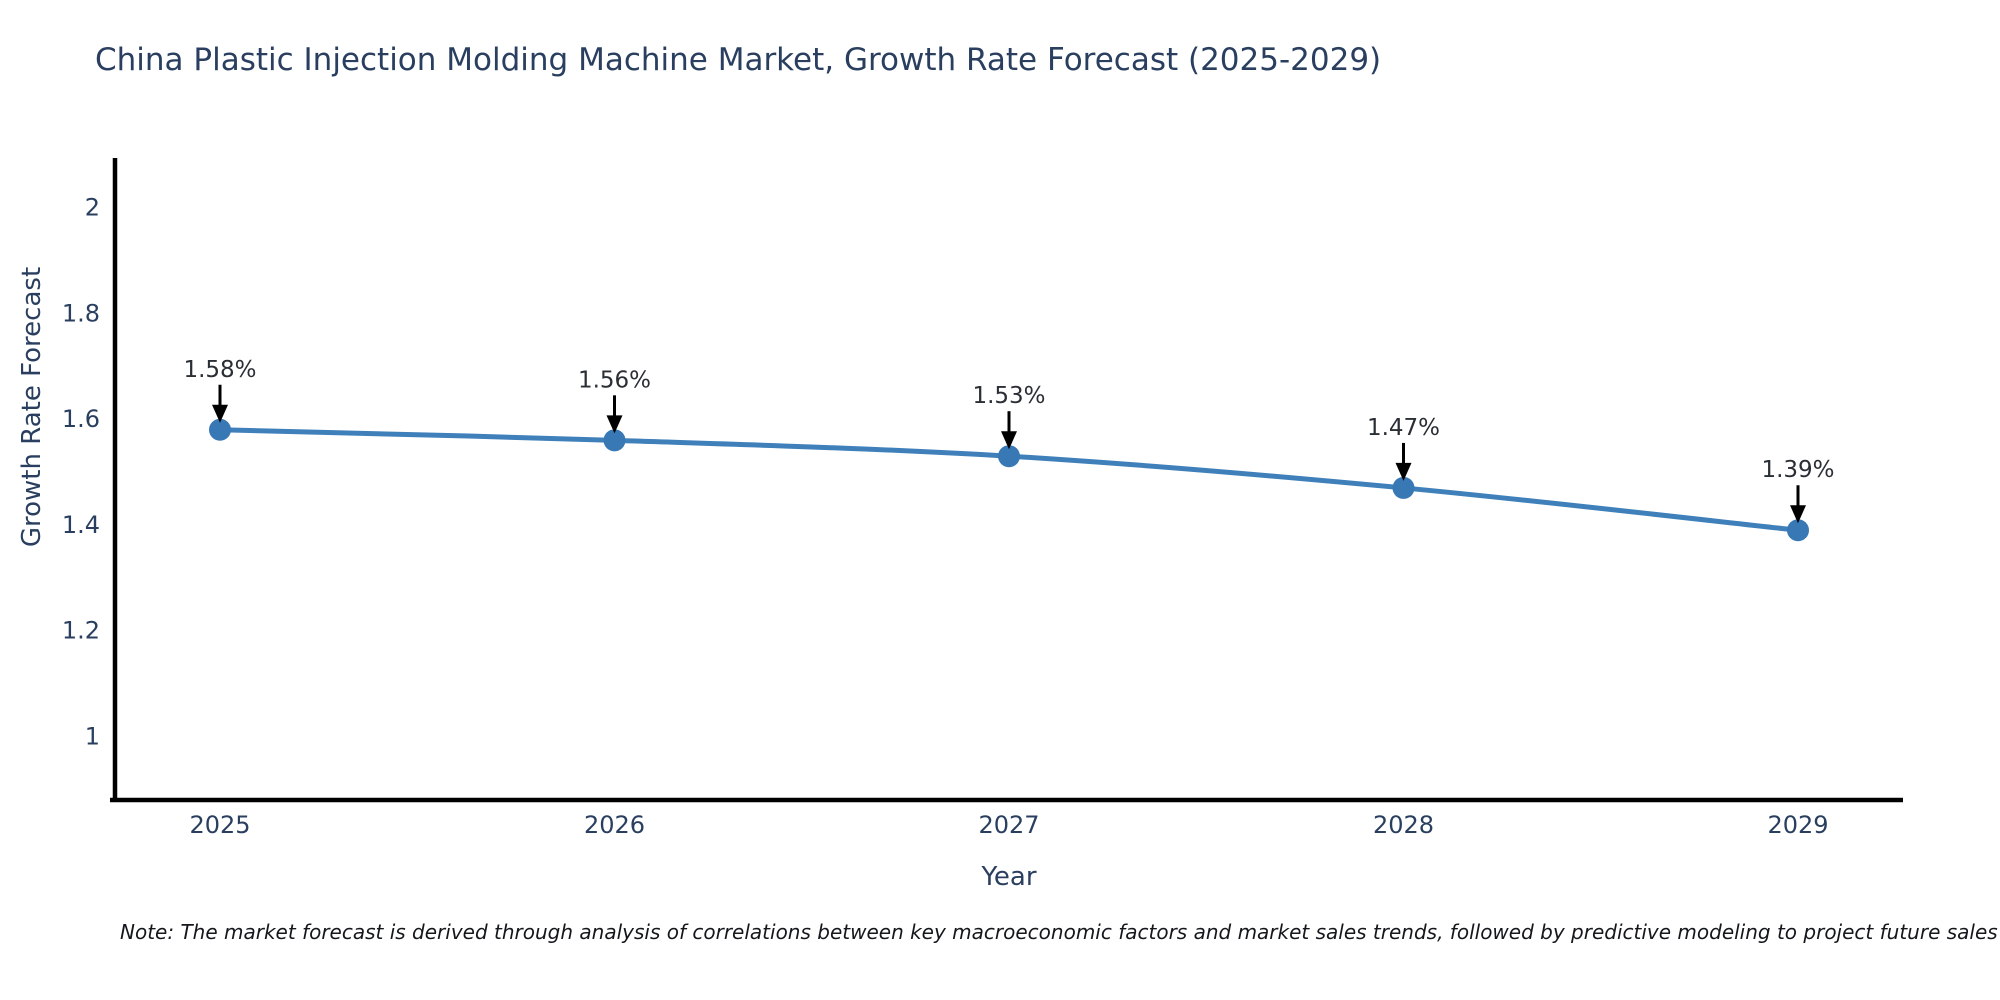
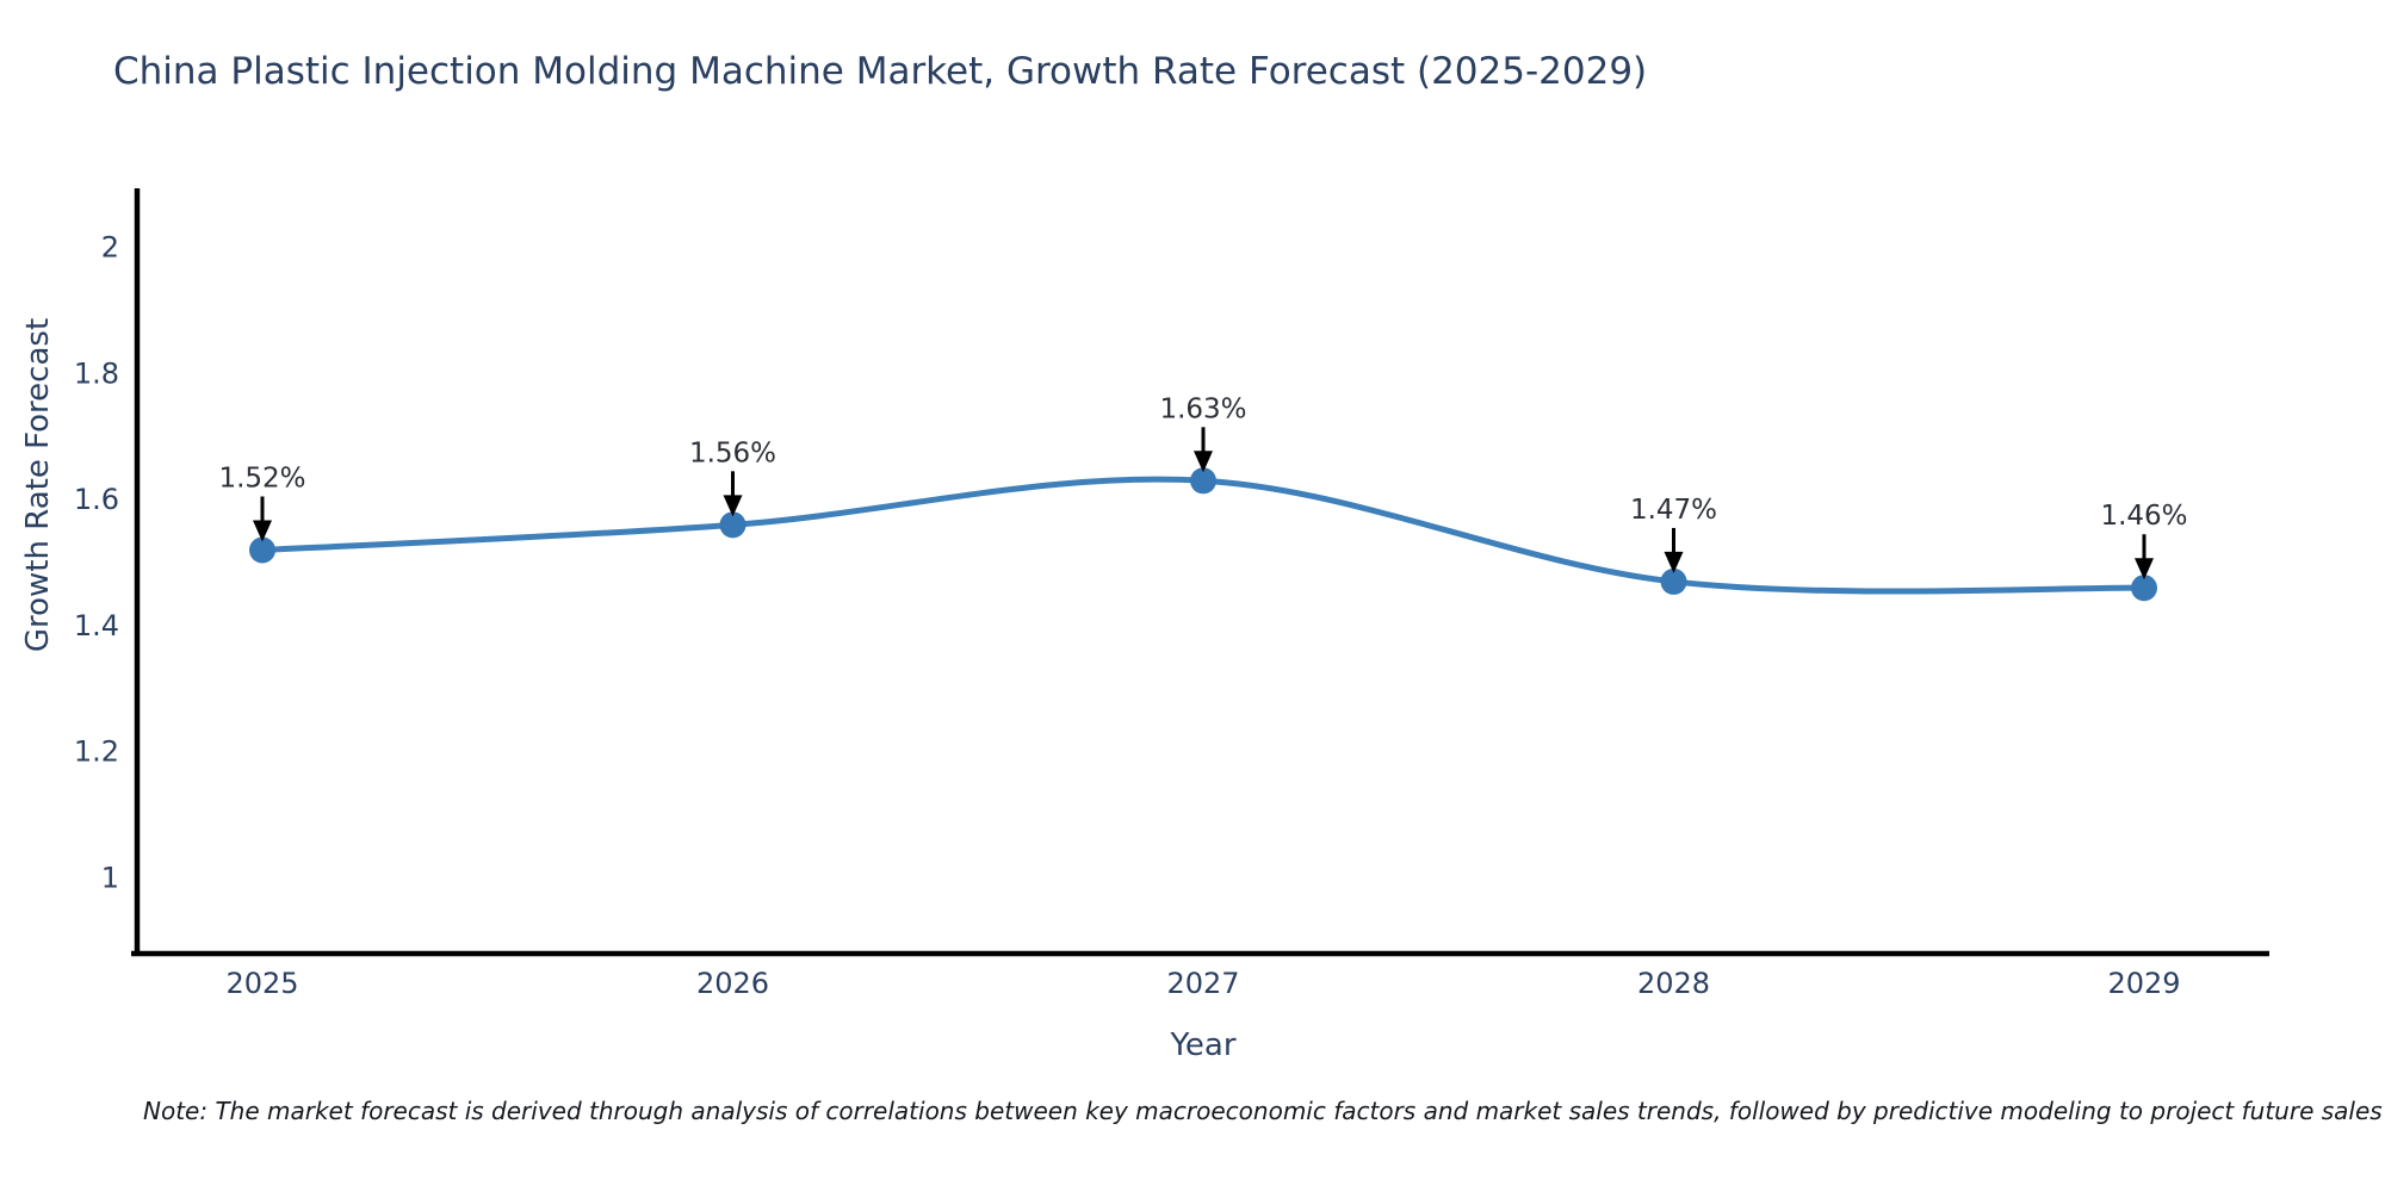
2025: 1.58% -> 1.52%
2027: 1.53% -> 1.63%
2029: 1.39% -> 1.46%
